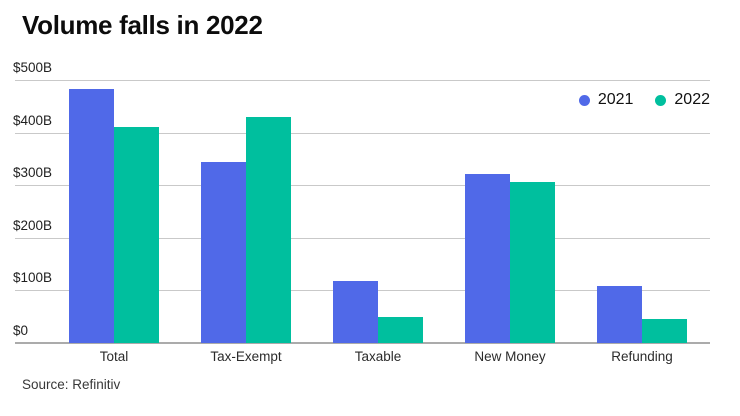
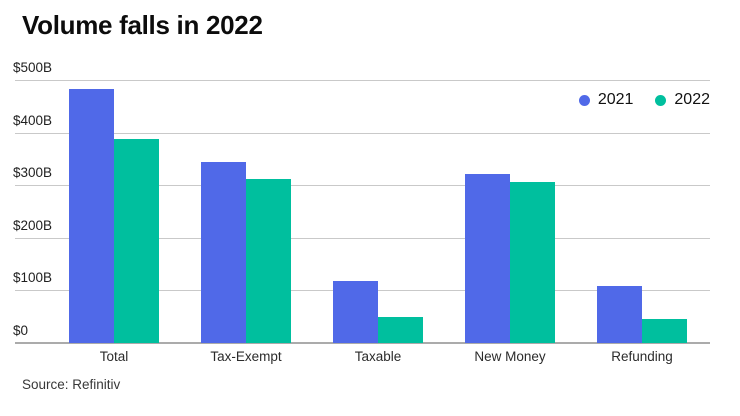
2022/Total: $410B -> $390B
2022/Tax-Exempt: $430B -> $310B
